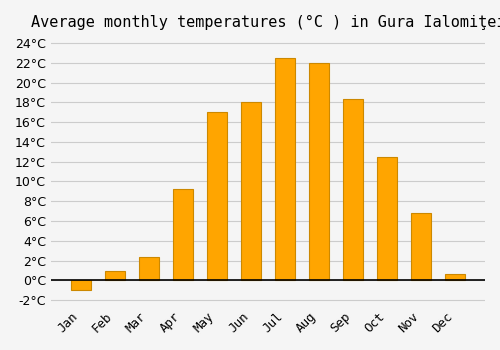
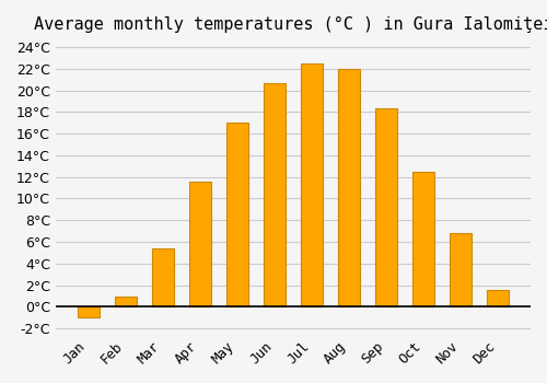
Mar: 2.4°C -> 5.4°C
Apr: 9.2°C -> 11.6°C
Jun: 18.0°C -> 20.7°C
Dec: 0.6°C -> 1.6°C
